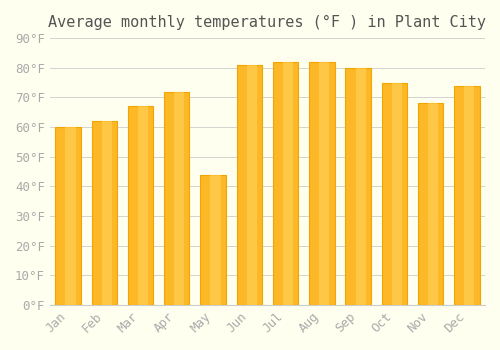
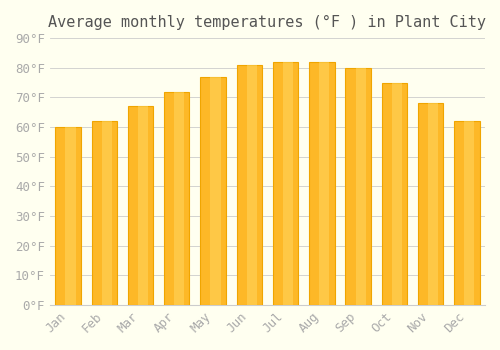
May: 44°F -> 77°F
Dec: 74°F -> 62°F
